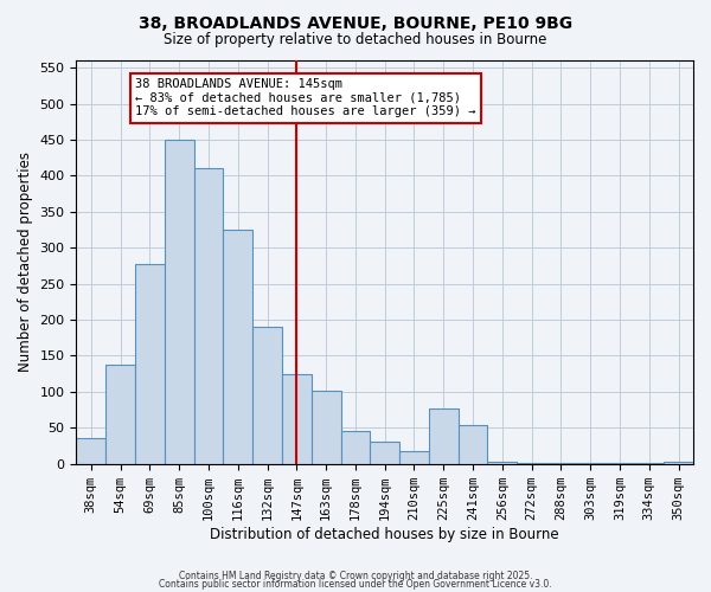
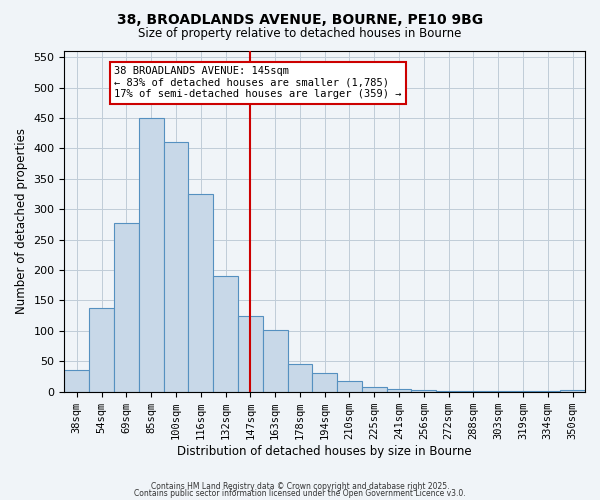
225sqm: 76 -> 8
241sqm: 54 -> 5
